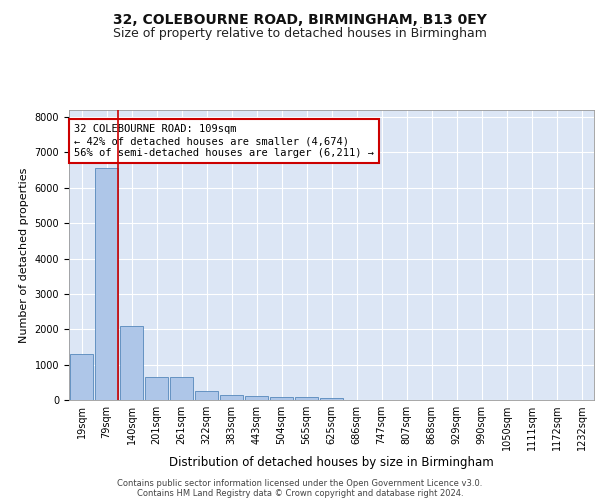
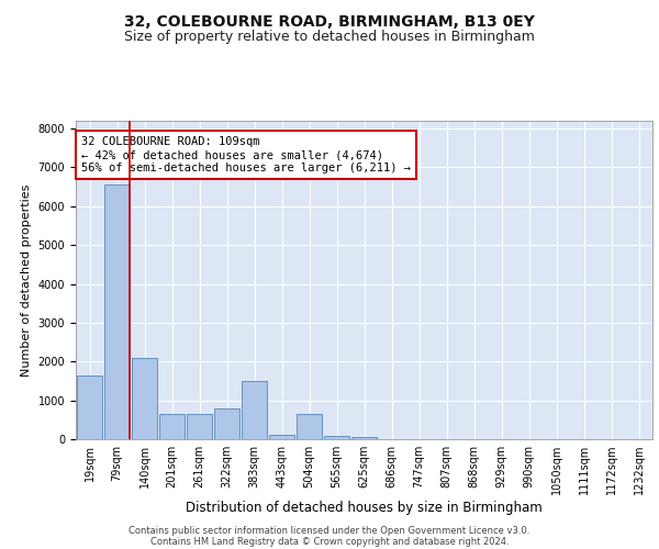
19sqm: 1300 -> 1650
322sqm: 260 -> 800
383sqm: 140 -> 1500
504sqm: 90 -> 650
